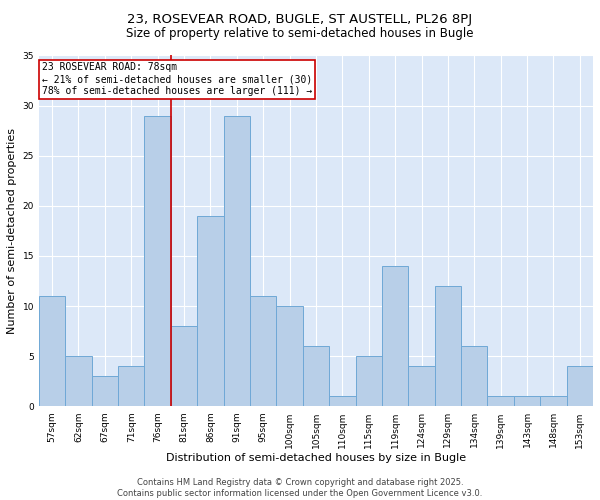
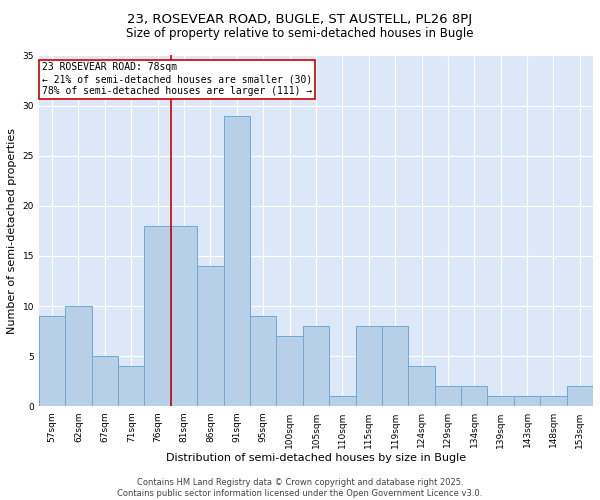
57sqm: 11 -> 9
62sqm: 5 -> 10
67sqm: 3 -> 5
76sqm: 29 -> 18
81sqm: 8 -> 18
86sqm: 19 -> 14
95sqm: 11 -> 9
100sqm: 10 -> 7
105sqm: 6 -> 8
115sqm: 5 -> 8
119sqm: 14 -> 8
129sqm: 12 -> 2
134sqm: 6 -> 2
153sqm: 4 -> 2
